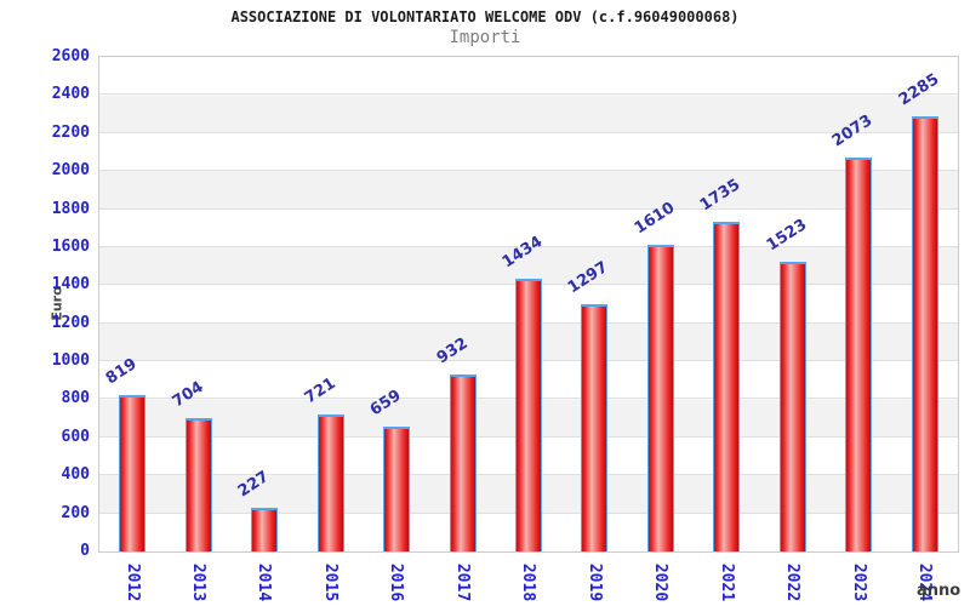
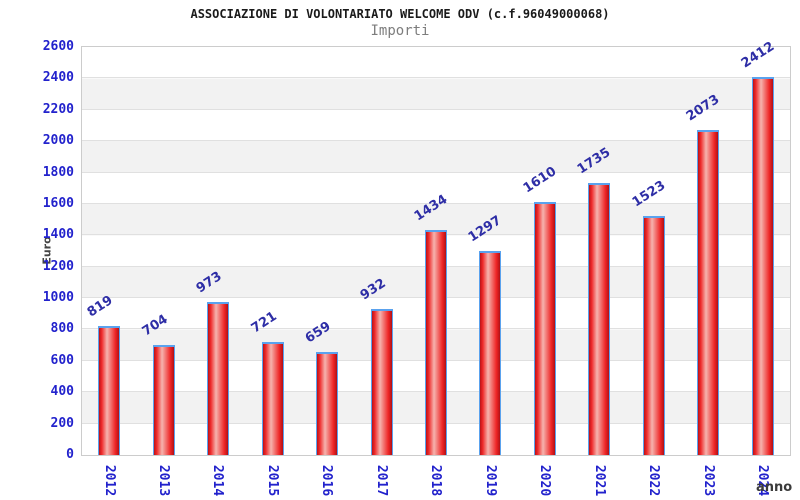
2014: 227 -> 973
2024: 2285 -> 2412
